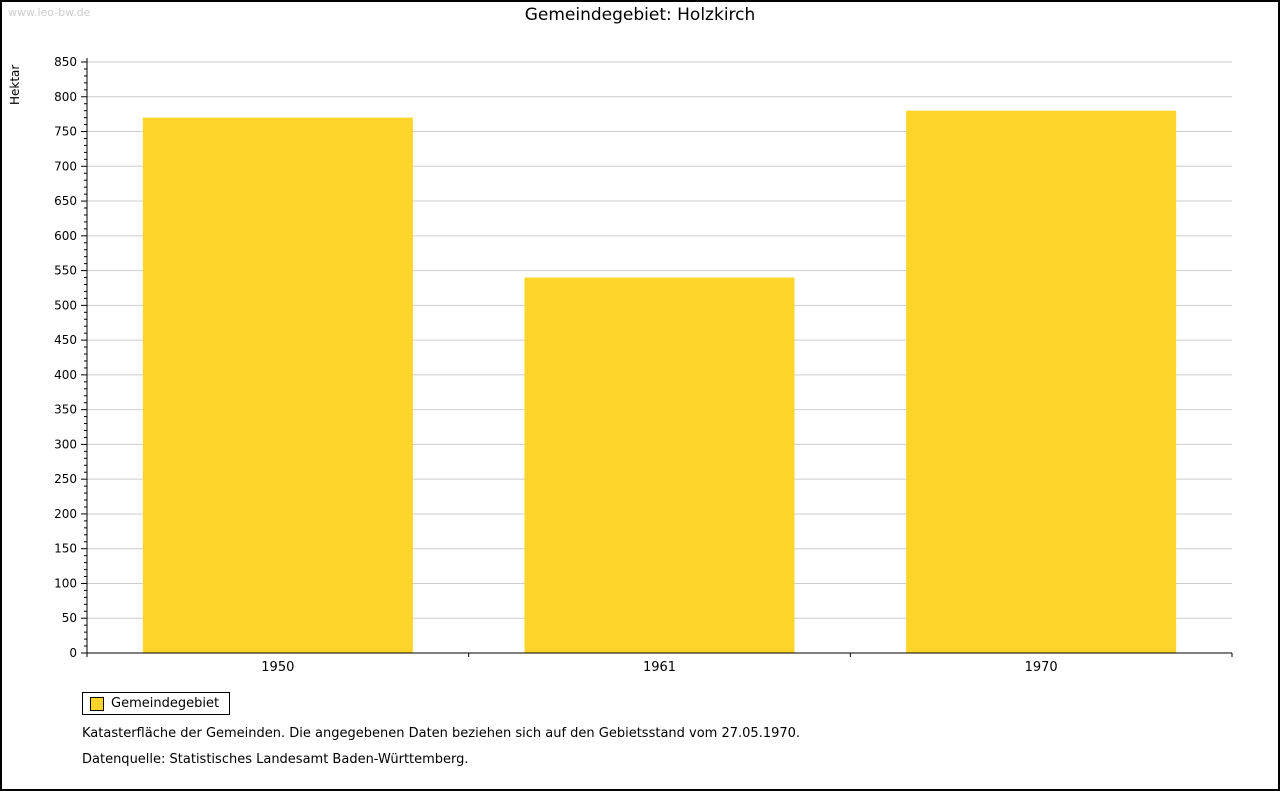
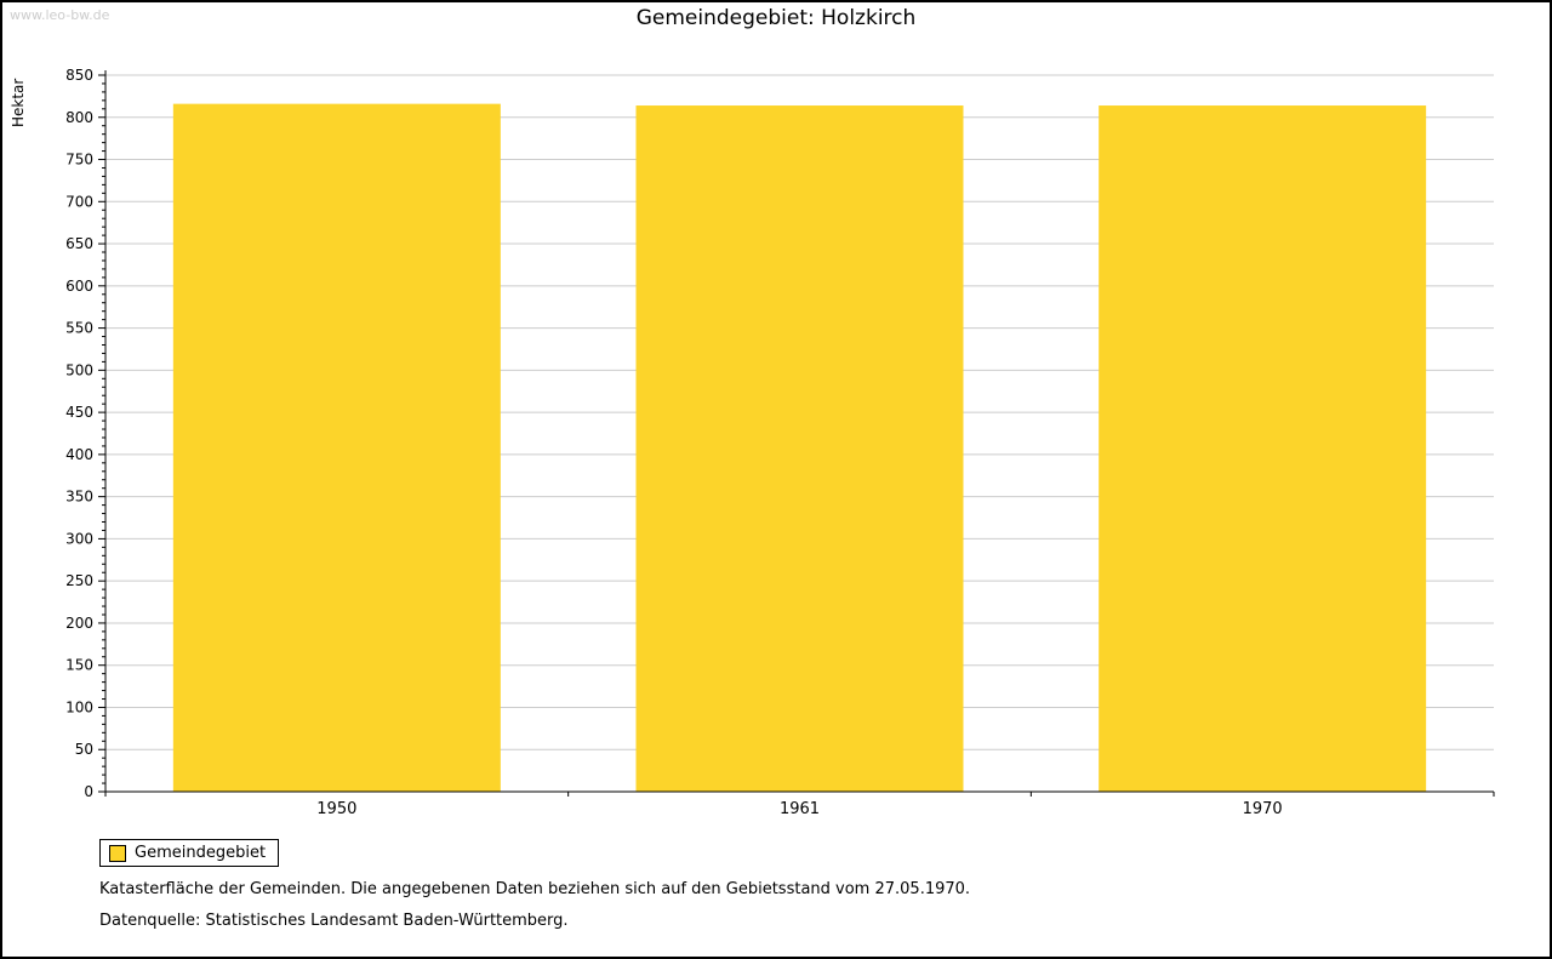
1950: 770 -> 820
1961: 540 -> 810
1970: 780 -> 810
